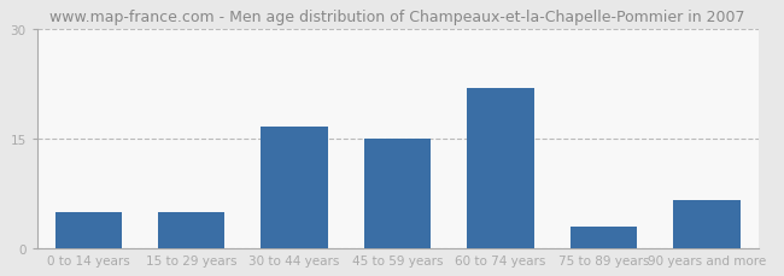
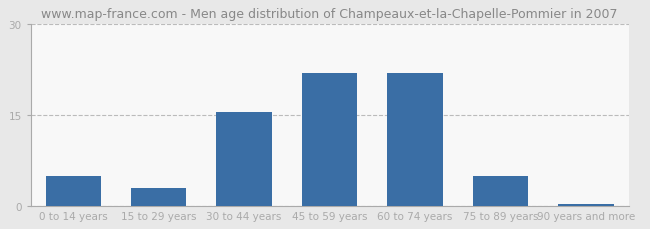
15 to 29 years: 5.0 -> 3.0
30 to 44 years: 16.6 -> 15.5
45 to 59 years: 15.0 -> 22.0
75 to 89 years: 3.0 -> 5.0
90 years and more: 6.6 -> 0.3
